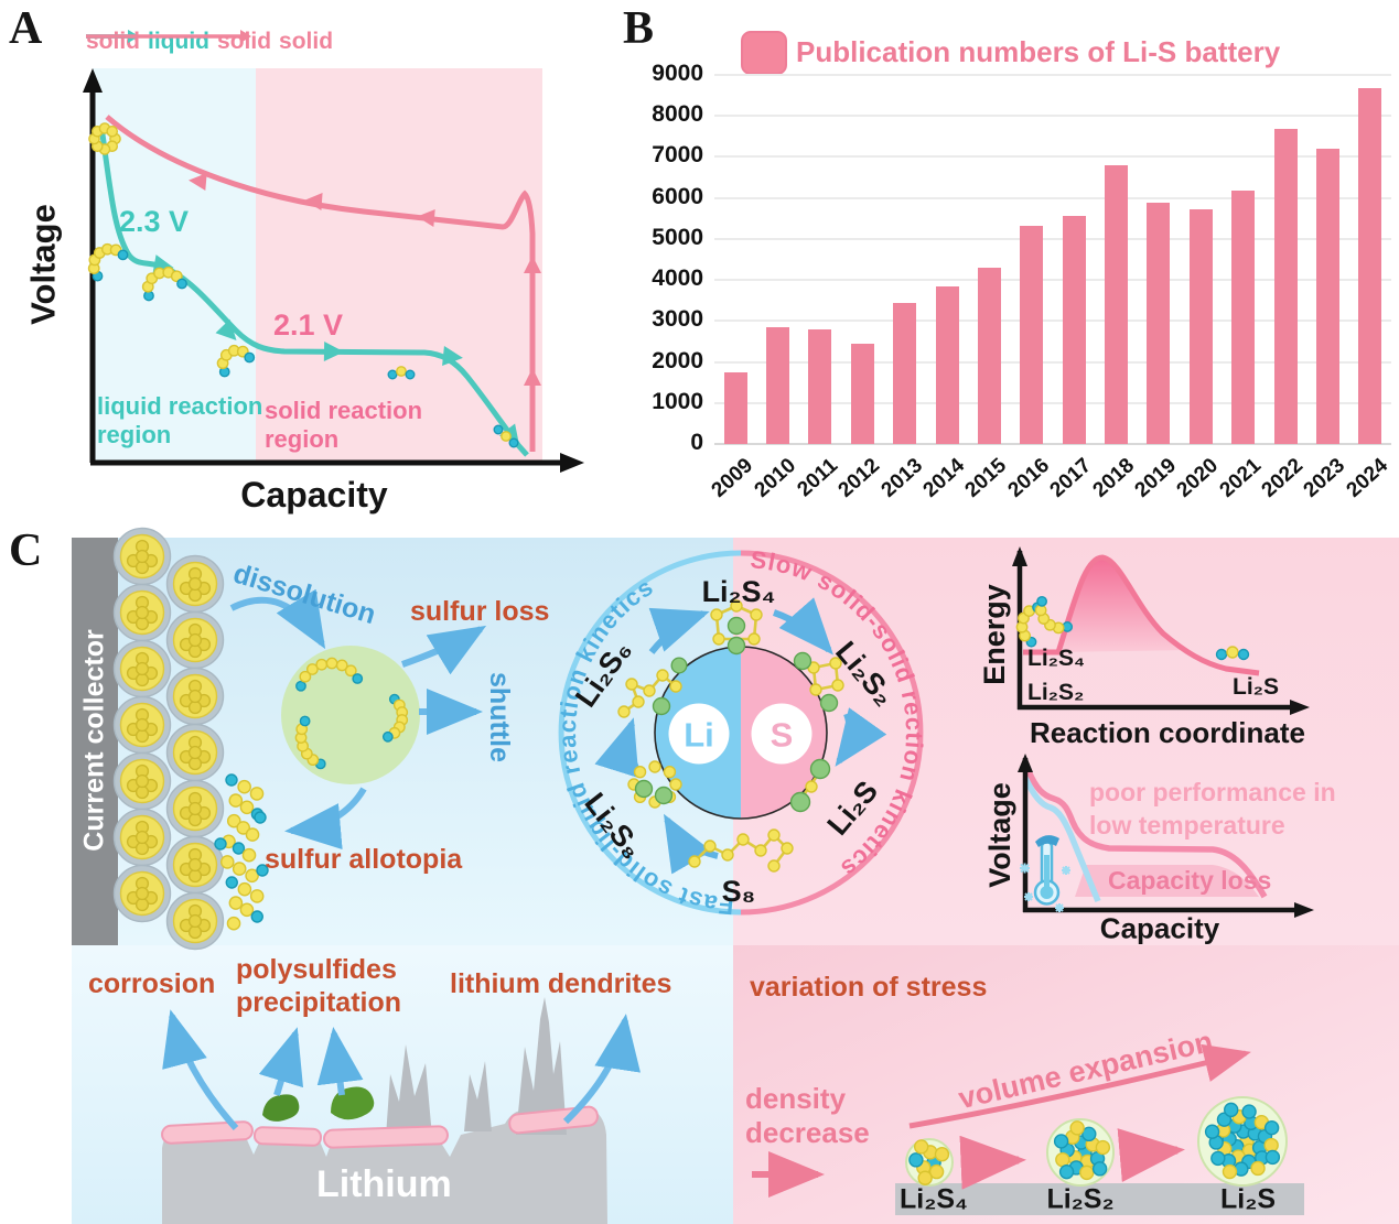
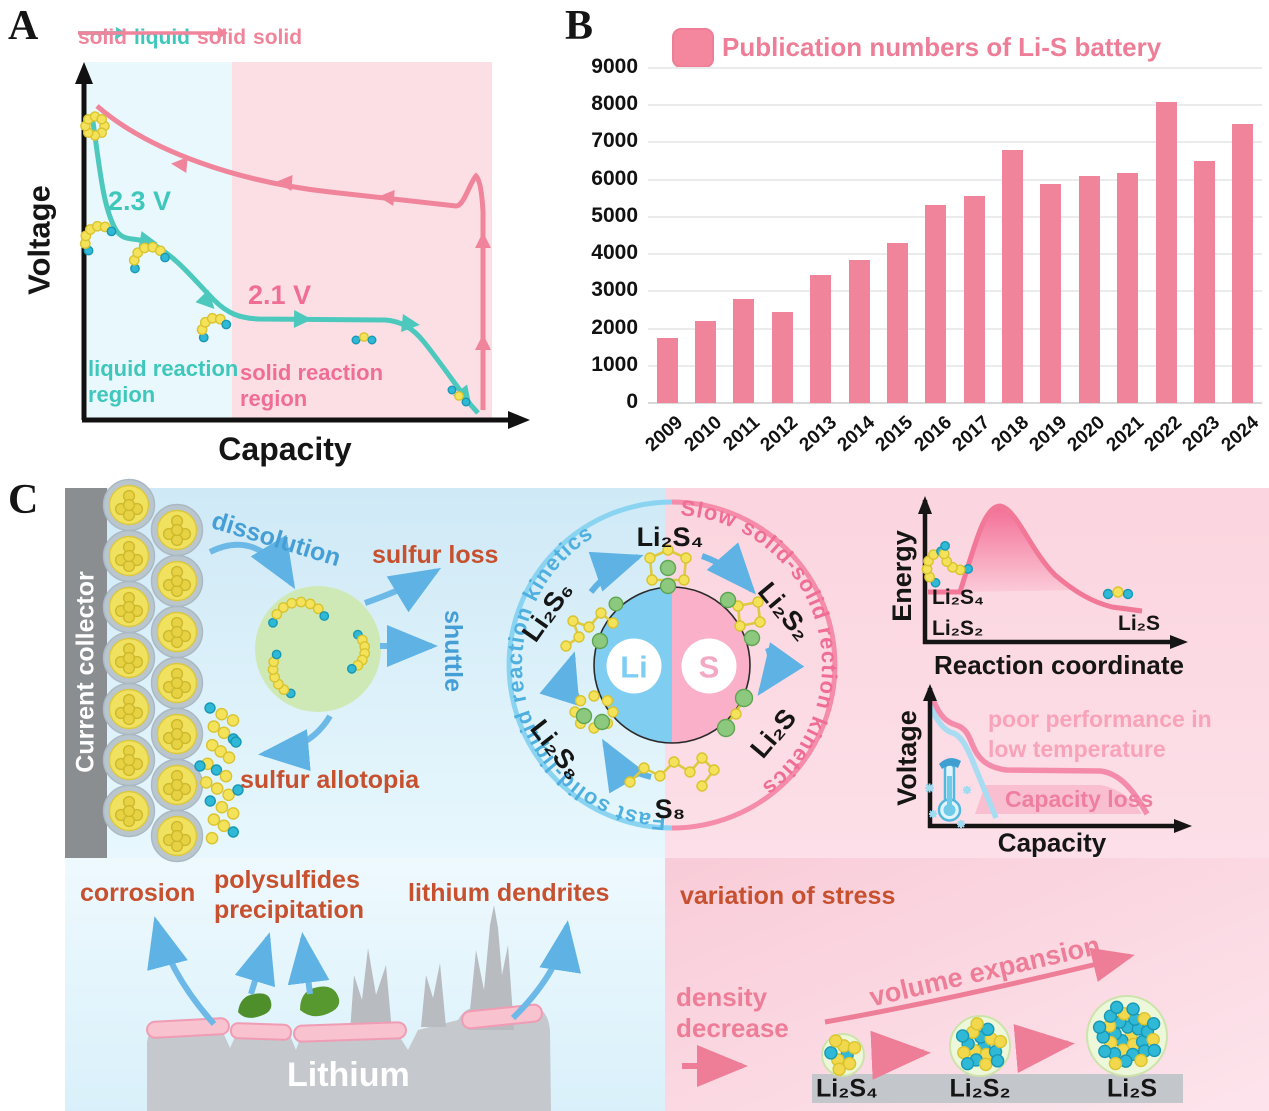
2010: 2800 -> 2200
2020: 5700 -> 6100
2022: 7700 -> 8100
2023: 7200 -> 6500
2024: 8700 -> 7500
